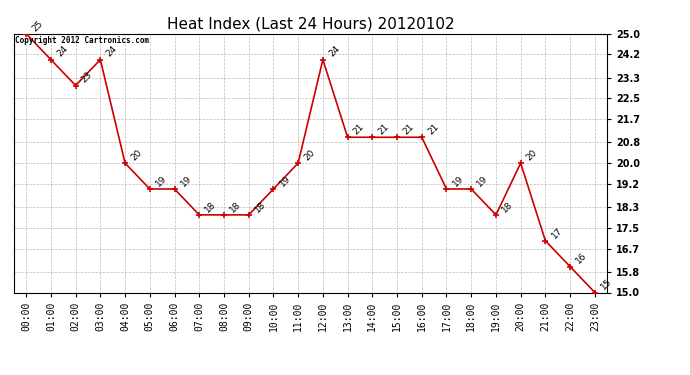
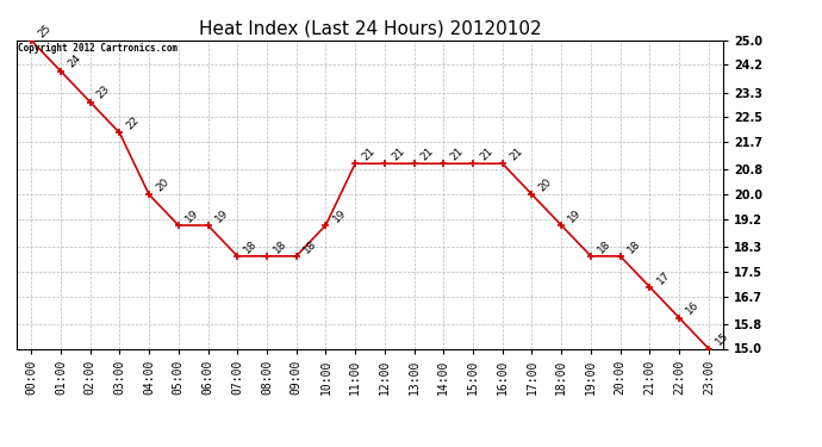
03:00: 24 -> 22
11:00: 20 -> 21
12:00: 24 -> 21
17:00: 19 -> 20
20:00: 20 -> 18
